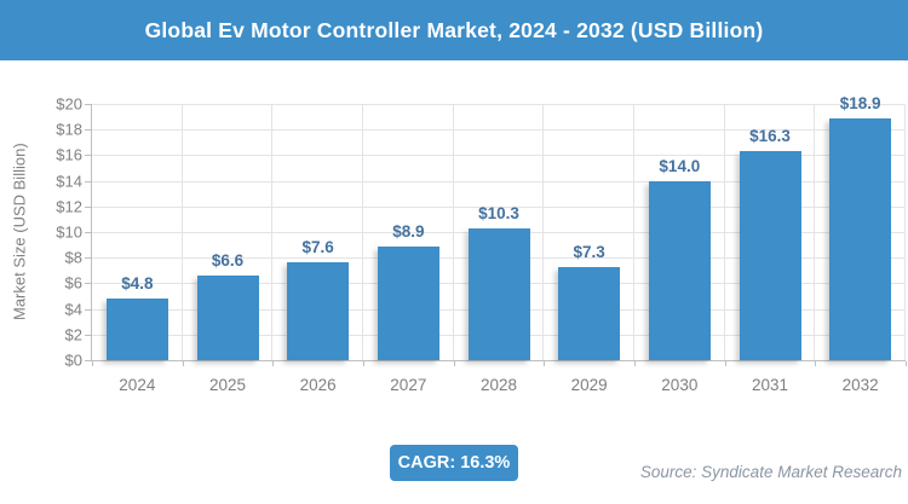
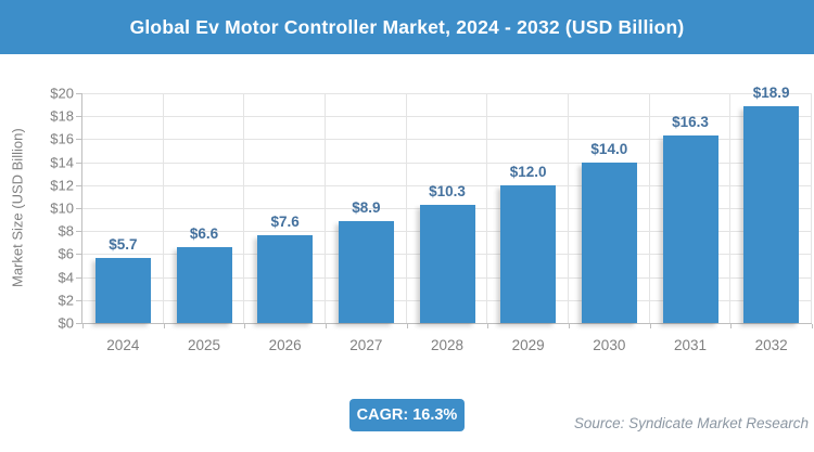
2024: $4.8 -> $5.7
2029: $7.3 -> $12.0
